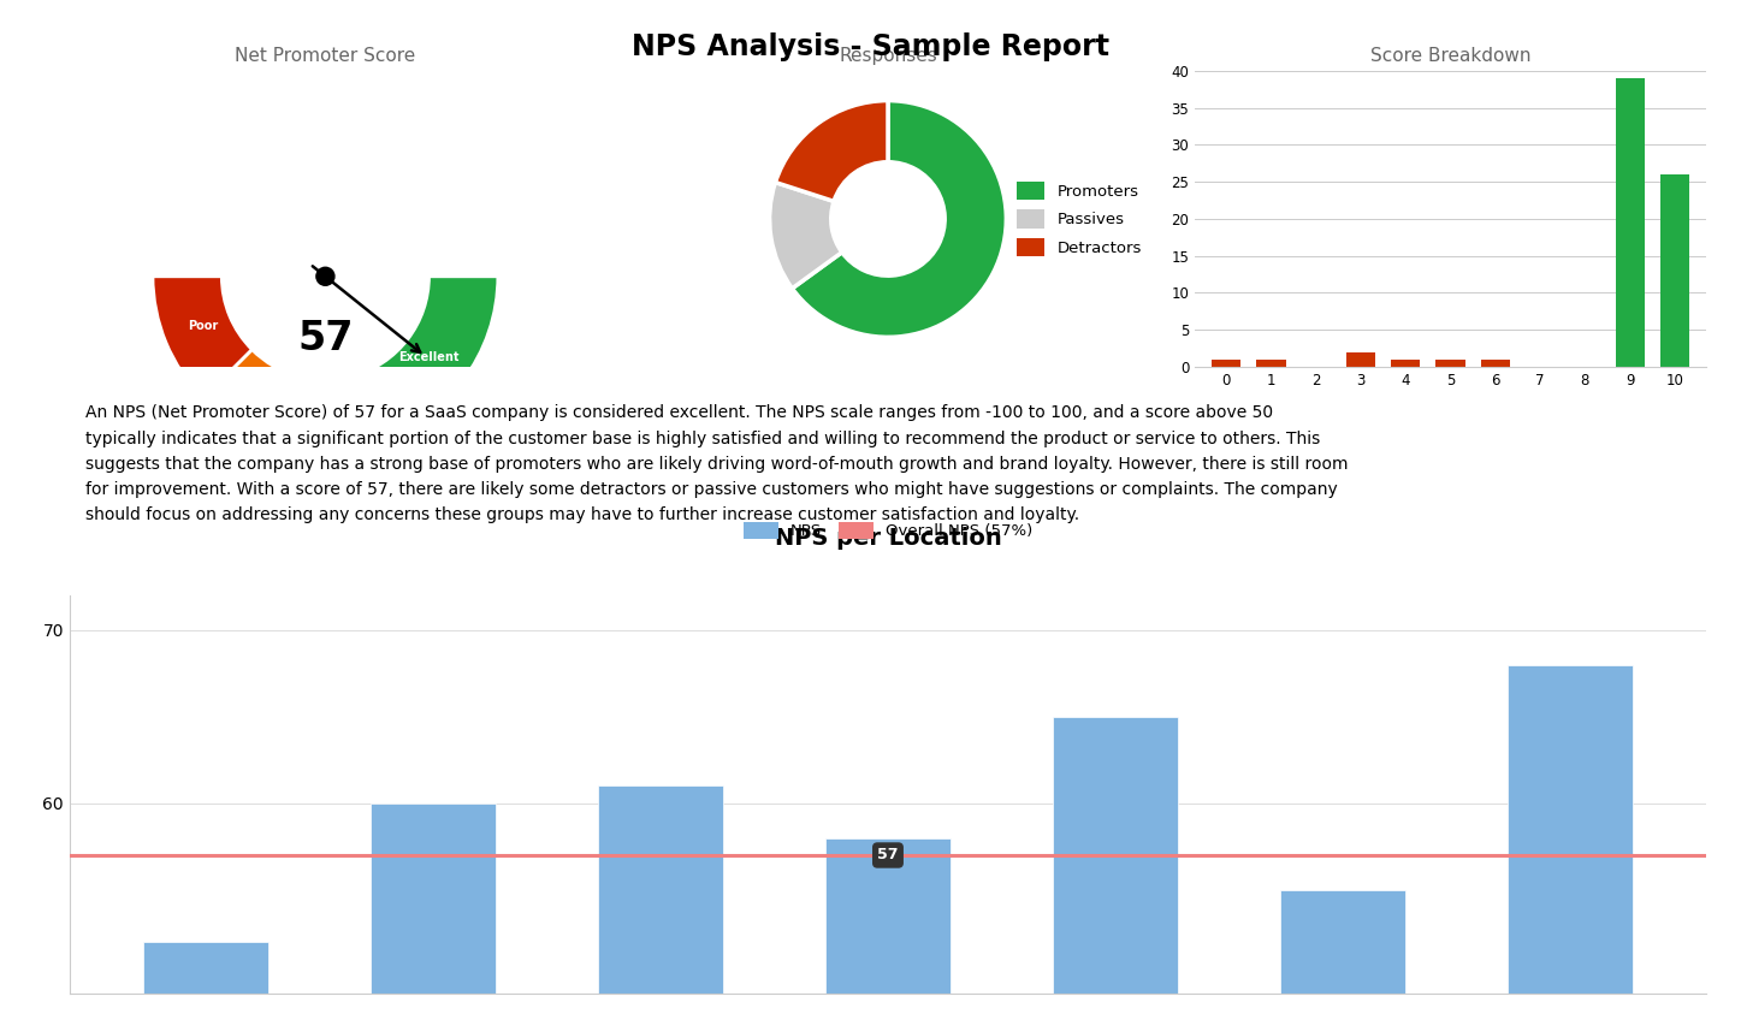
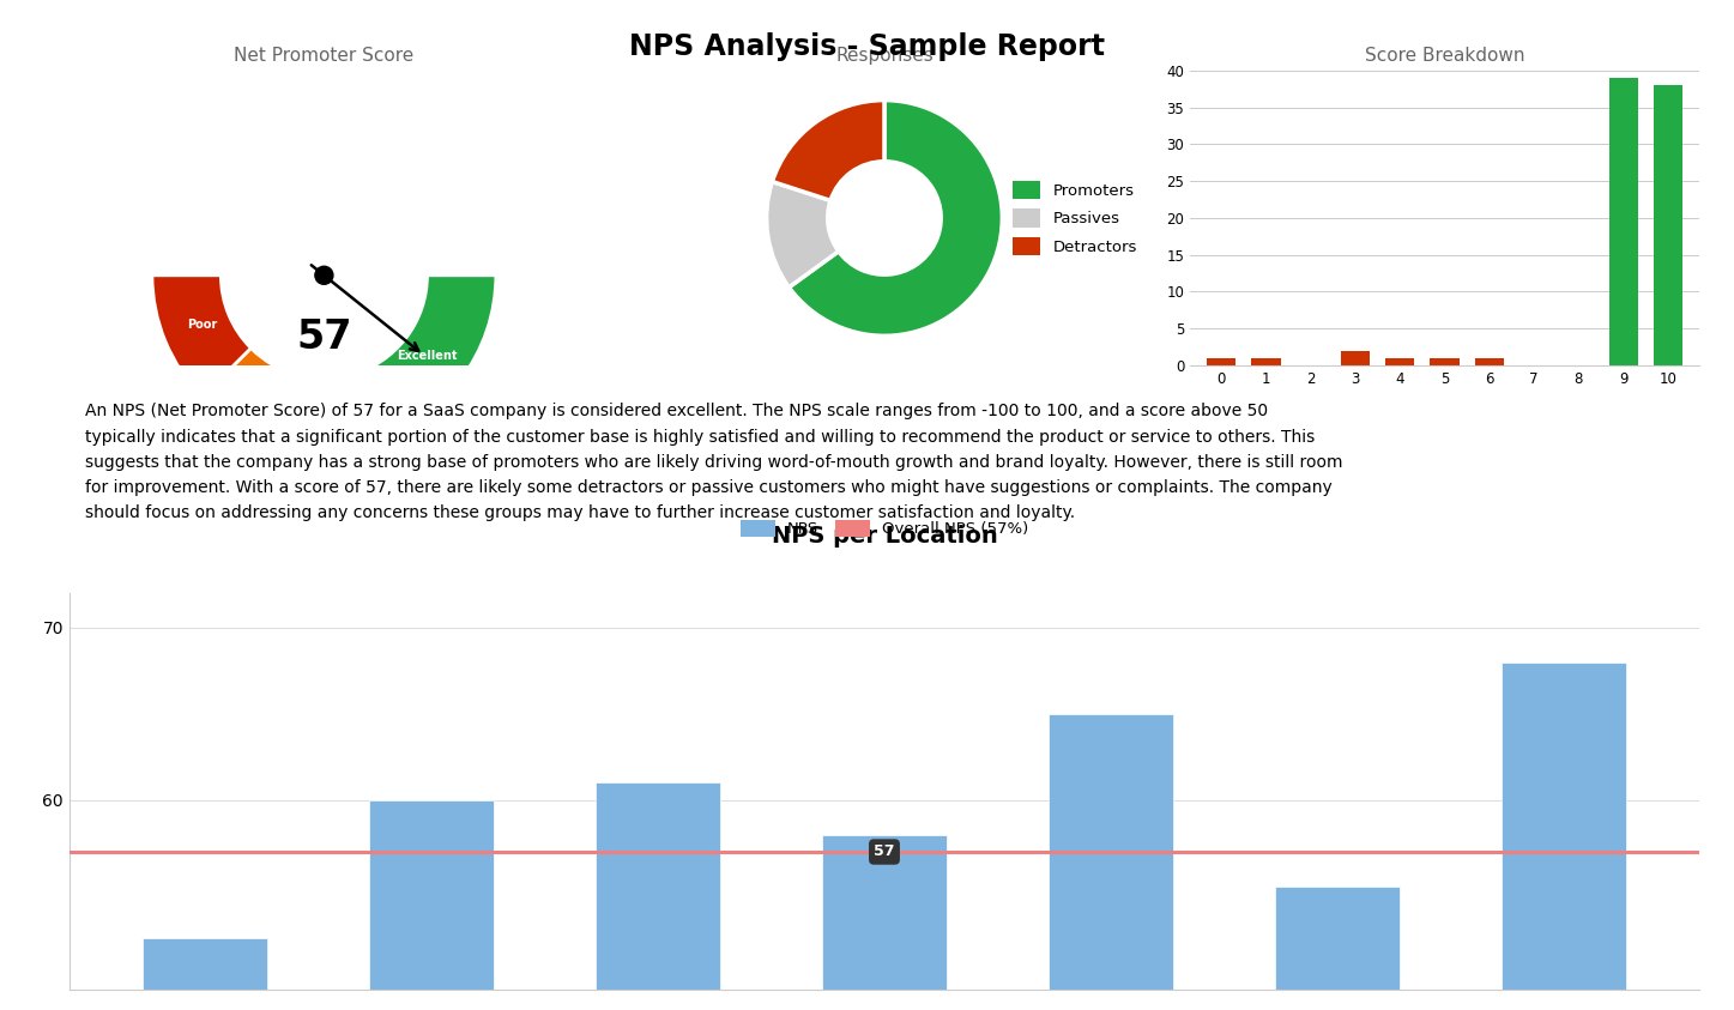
Score Breakdown/10: 26 -> 38
